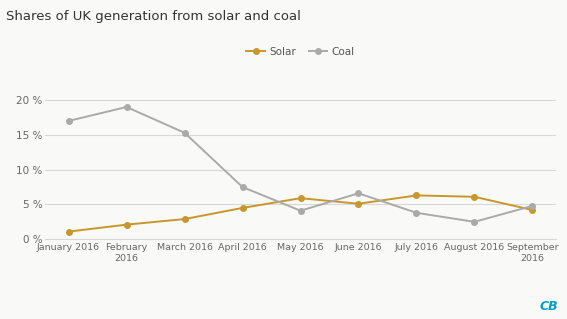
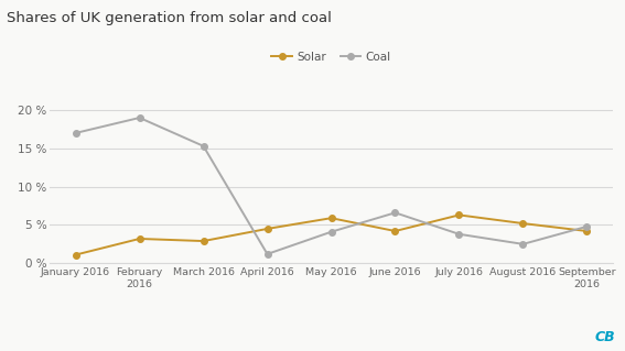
Solar/February 2016: 2.1 % -> 3.2 %
Coal/April 2016: 7.5 % -> 1.2 %
Solar/June 2016: 5.1 % -> 4.2 %
Solar/August 2016: 6.1 % -> 5.2 %
